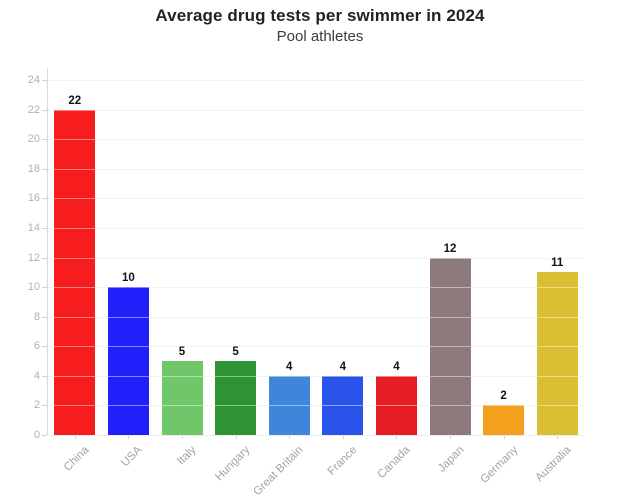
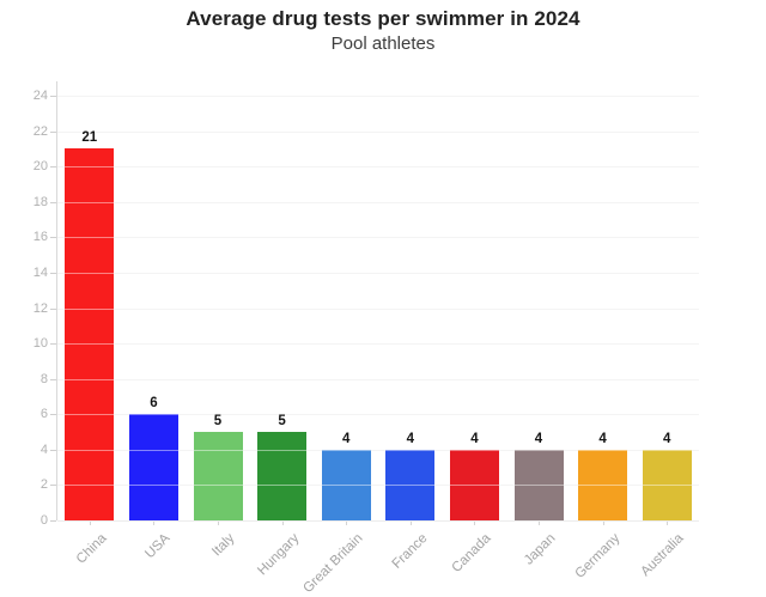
China: 22 -> 21
USA: 10 -> 6
Japan: 12 -> 4
Germany: 2 -> 4
Australia: 11 -> 4
